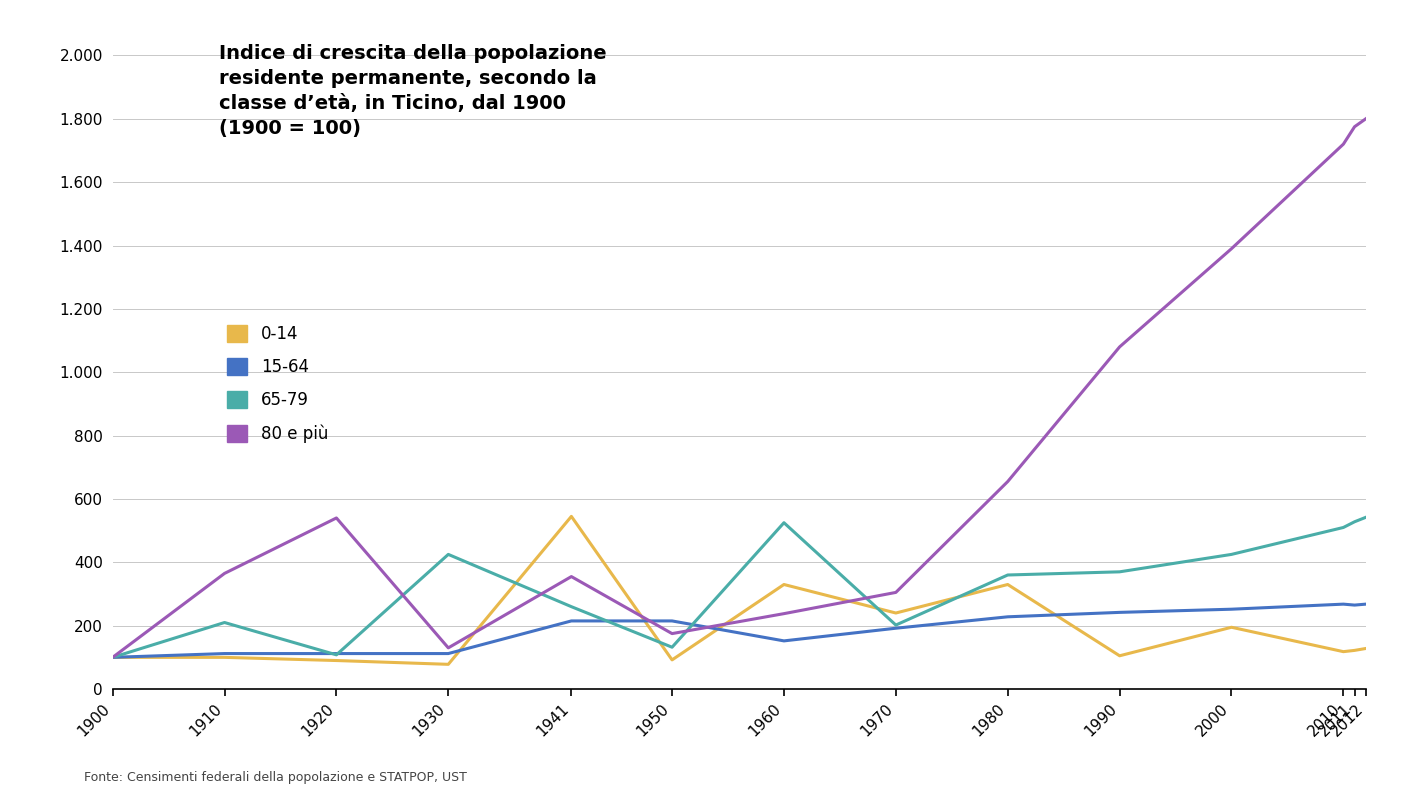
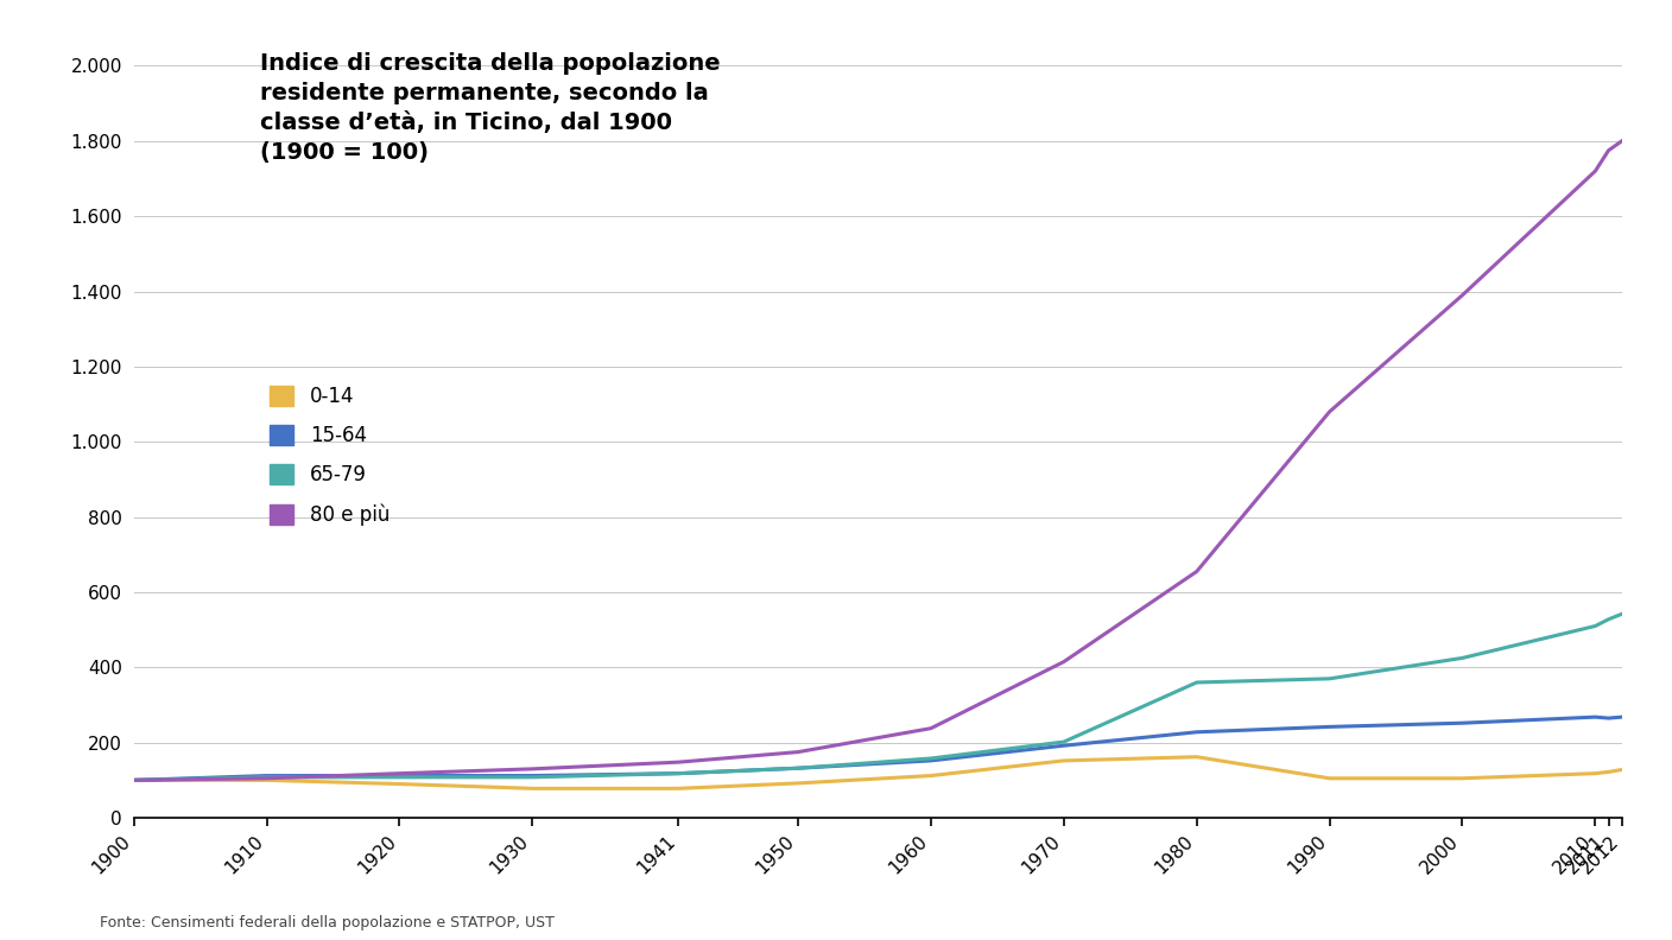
65-79/1910: 210 -> 108
80 e più/1910: 365 -> 105
80 e più/1920: 540 -> 118
65-79/1930: 425 -> 108
0-14/1941: 545 -> 78
15-64/1941: 215 -> 118
65-79/1941: 260 -> 118
80 e più/1941: 355 -> 148
15-64/1950: 215 -> 132
0-14/1960: 330 -> 112
65-79/1960: 525 -> 158
0-14/1970: 240 -> 152
80 e più/1970: 305 -> 415
0-14/1980: 330 -> 162
0-14/2000: 195 -> 105
